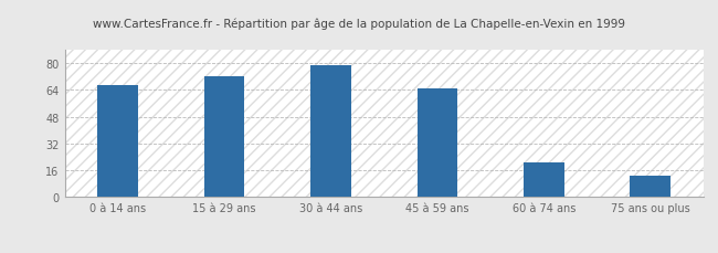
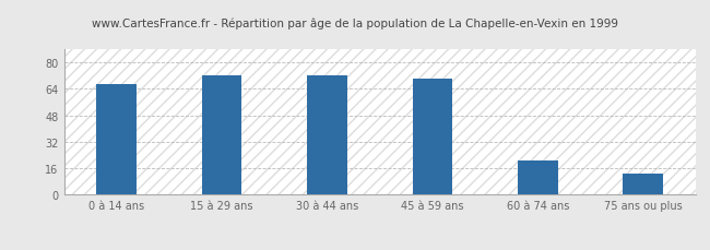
30 à 44 ans: 79 -> 72
45 à 59 ans: 65 -> 70
